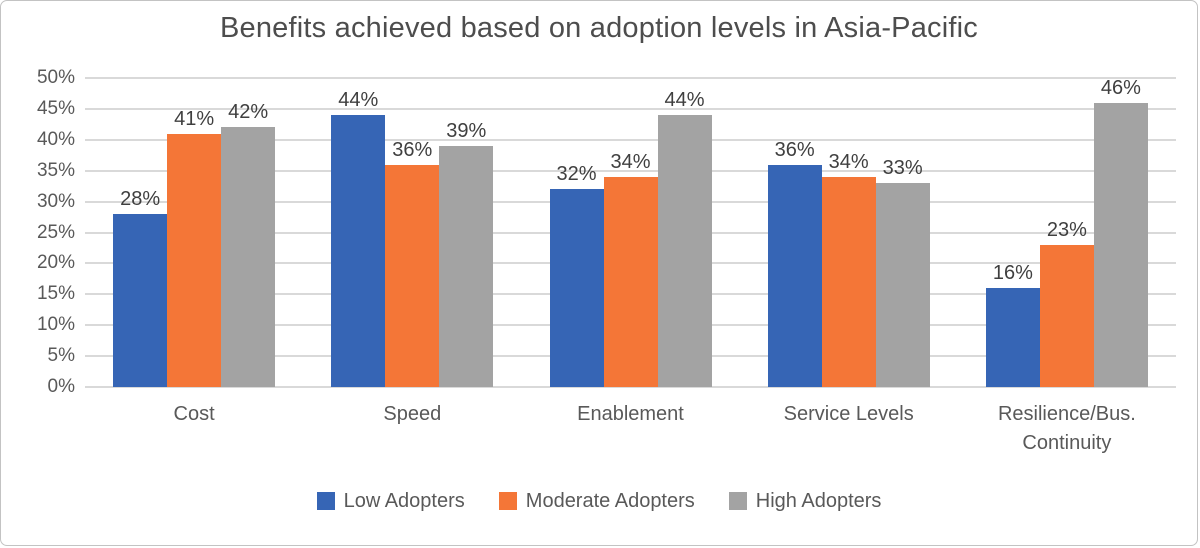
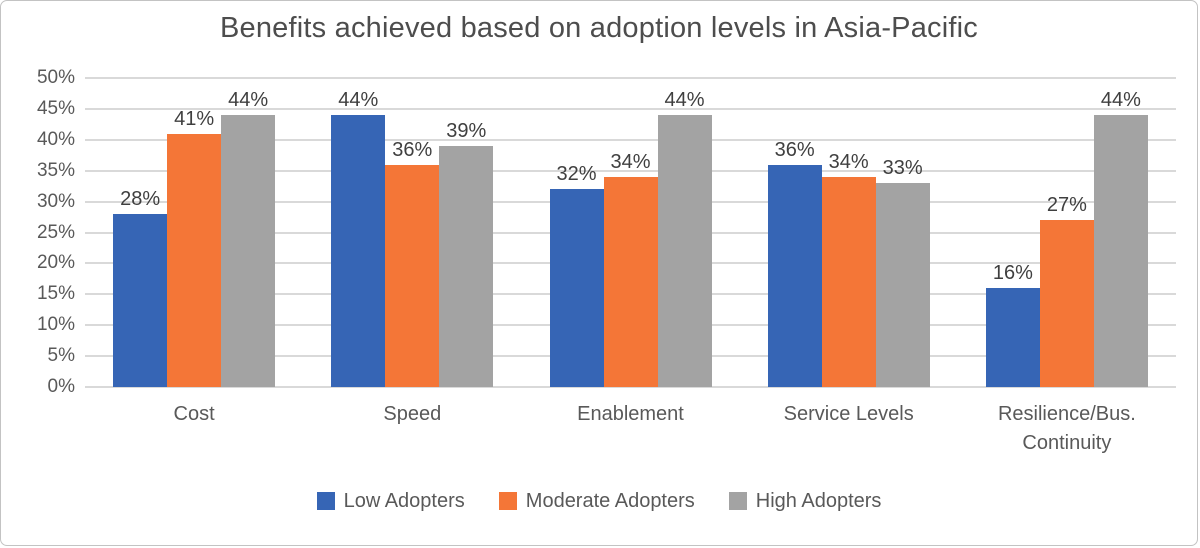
High Adopters/Cost: 42% -> 44%
Moderate Adopters/Resilience/Bus. Continuity: 23% -> 27%
High Adopters/Resilience/Bus. Continuity: 46% -> 44%
